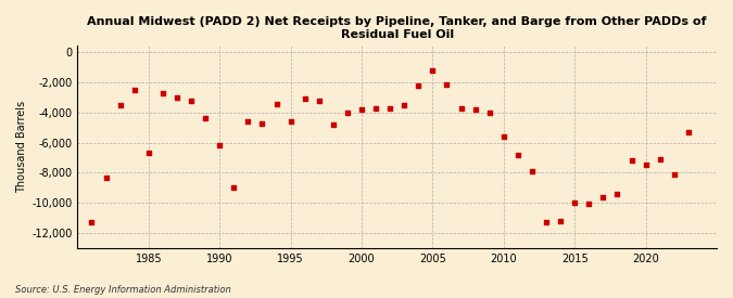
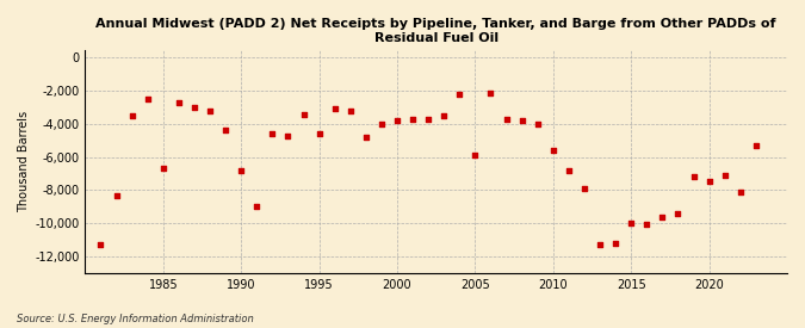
1990: -6,200 -> -6,800
2005: -1,200 -> -5,900
